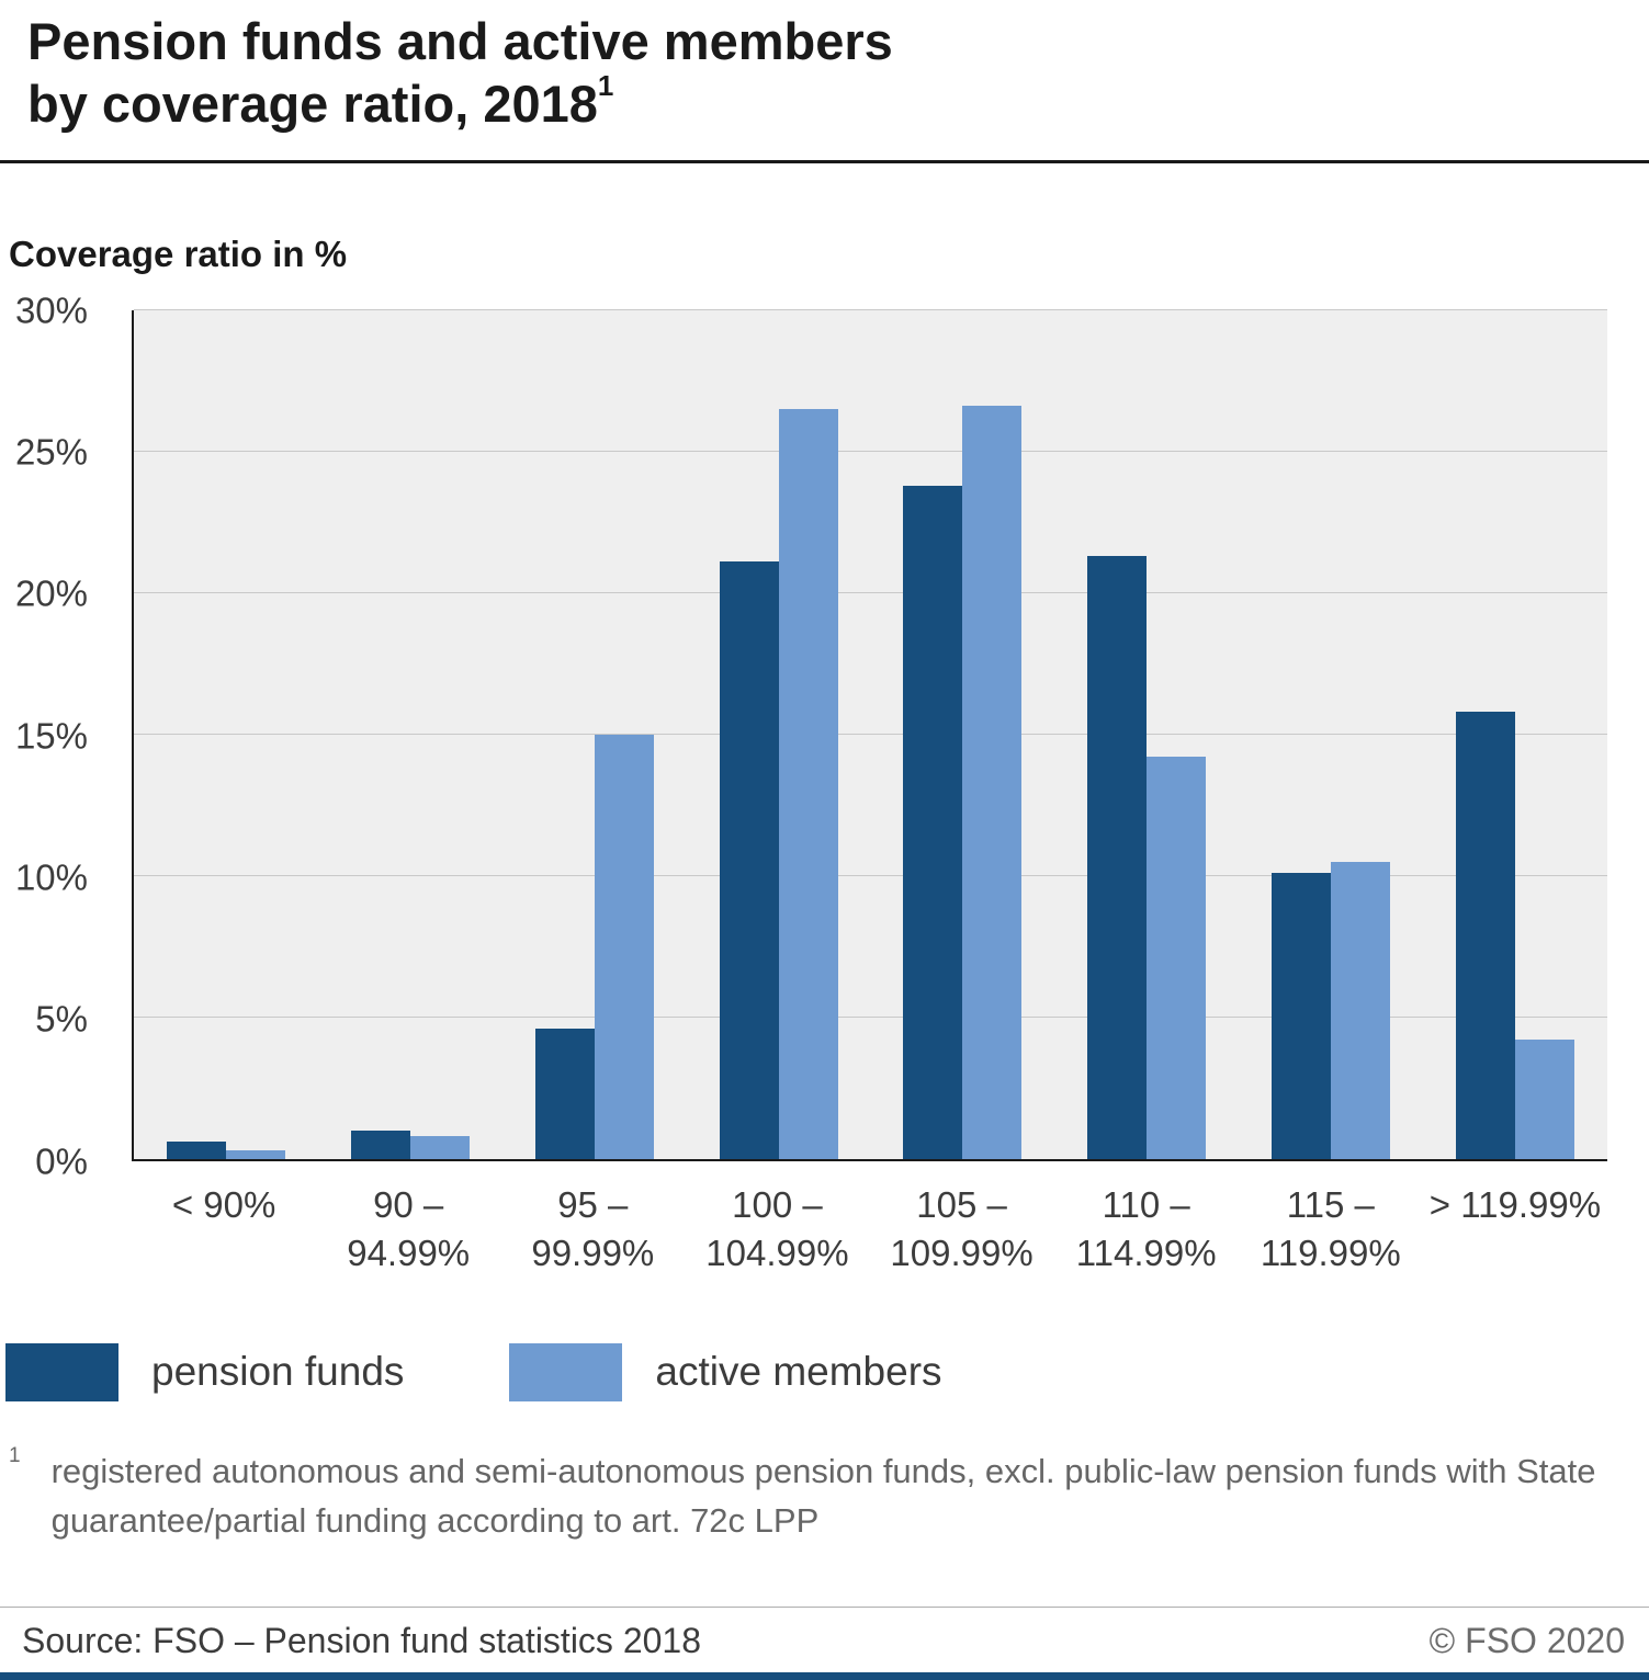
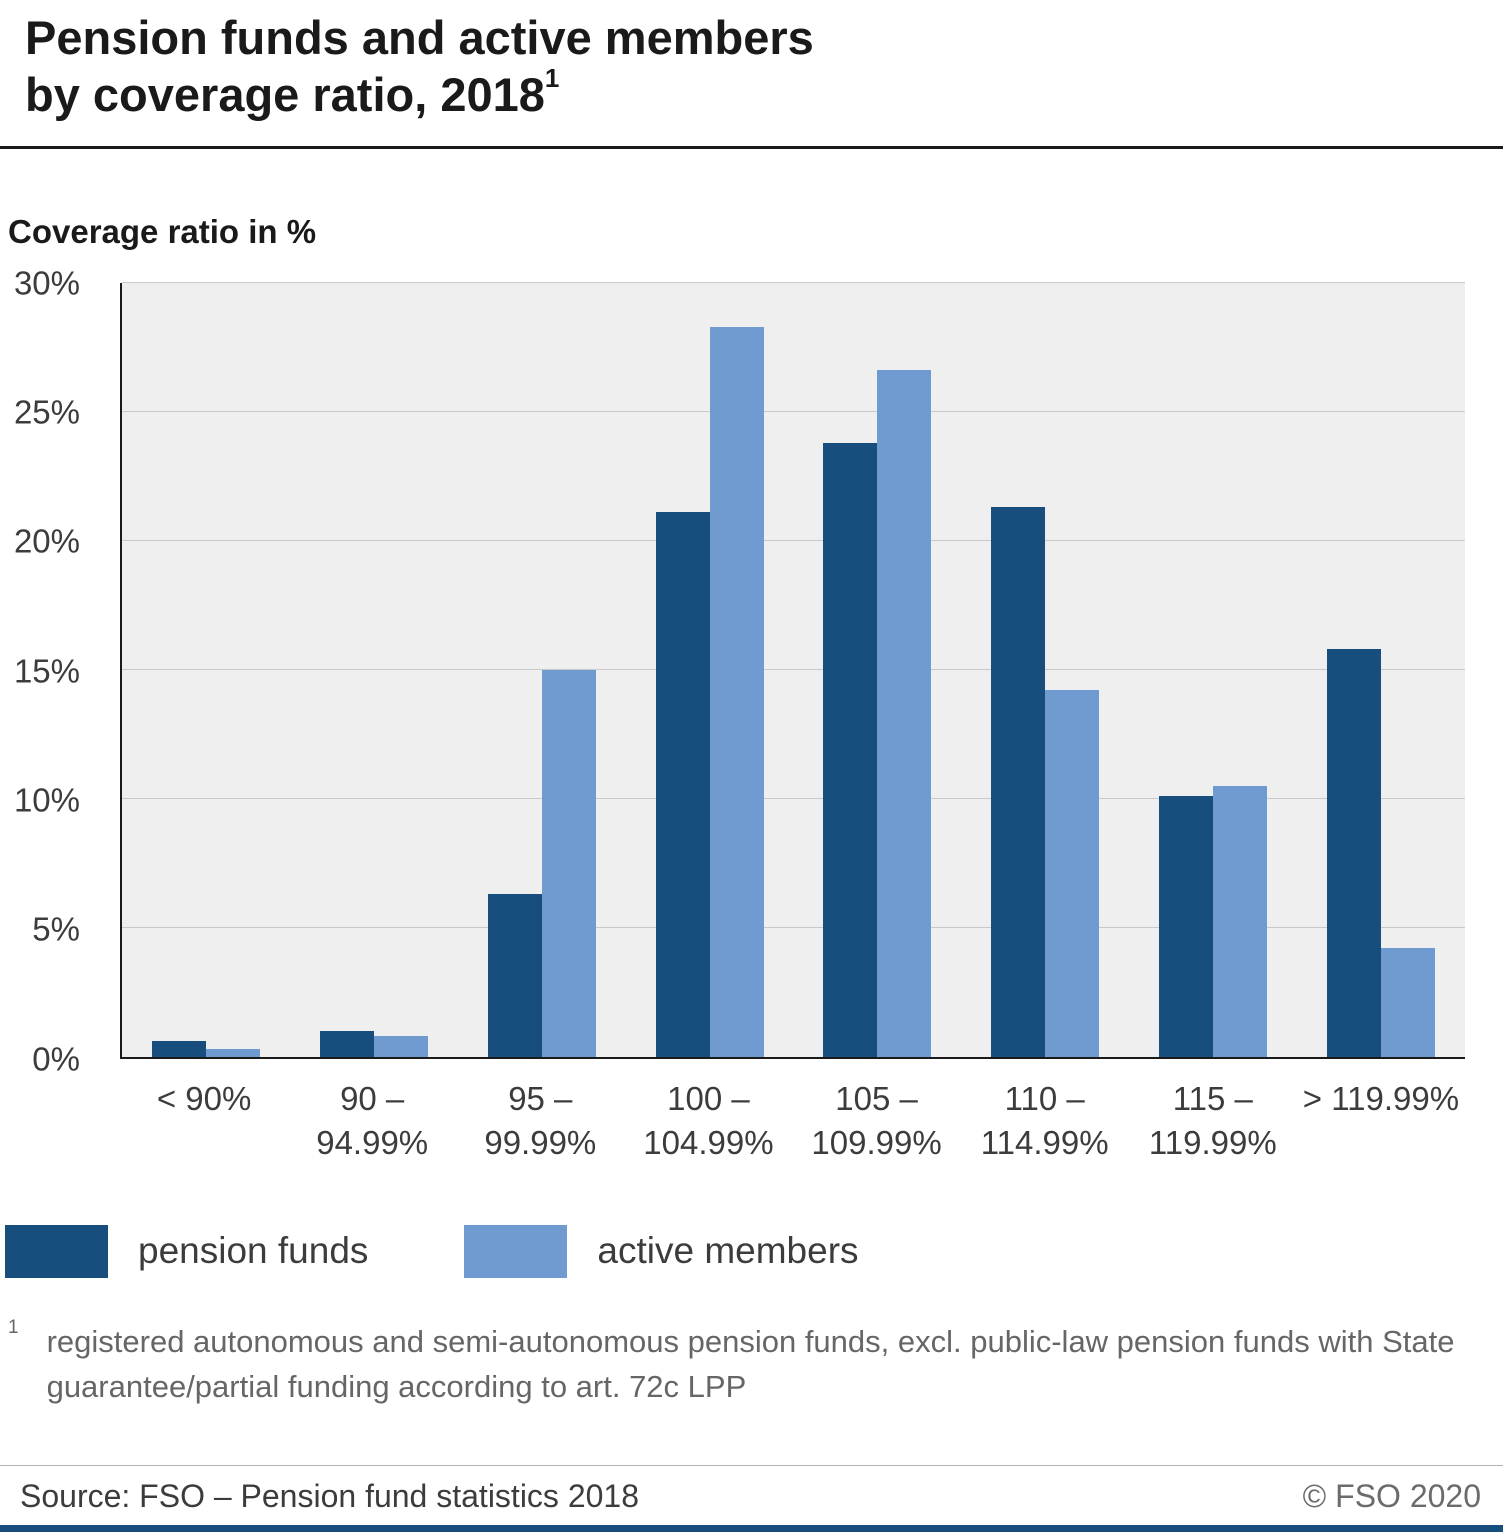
pension funds/95 – 99.99%: 4.6% -> 6.3%
active members/100 – 104.99%: 26.5% -> 28.3%
